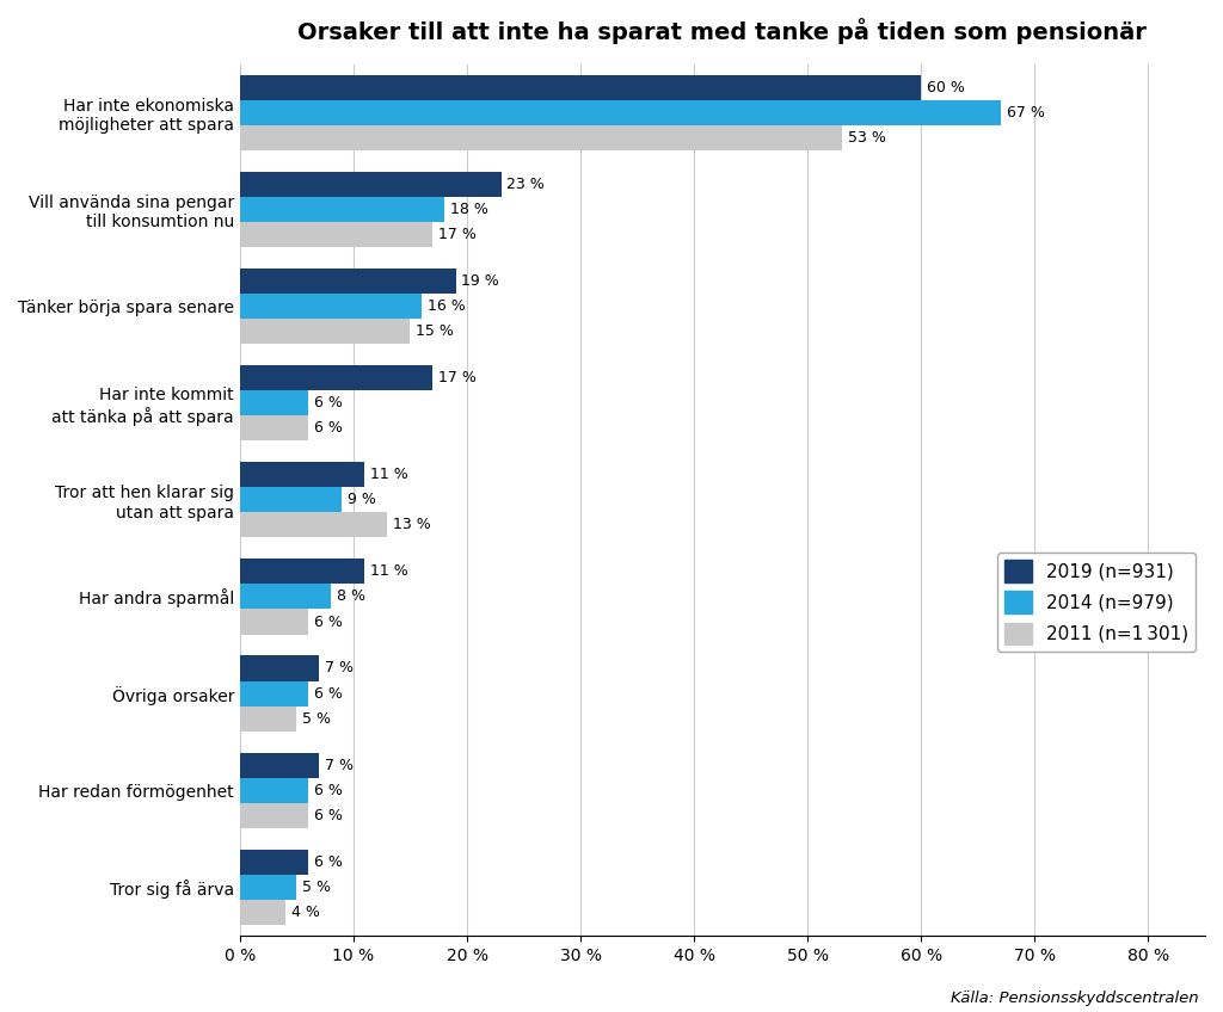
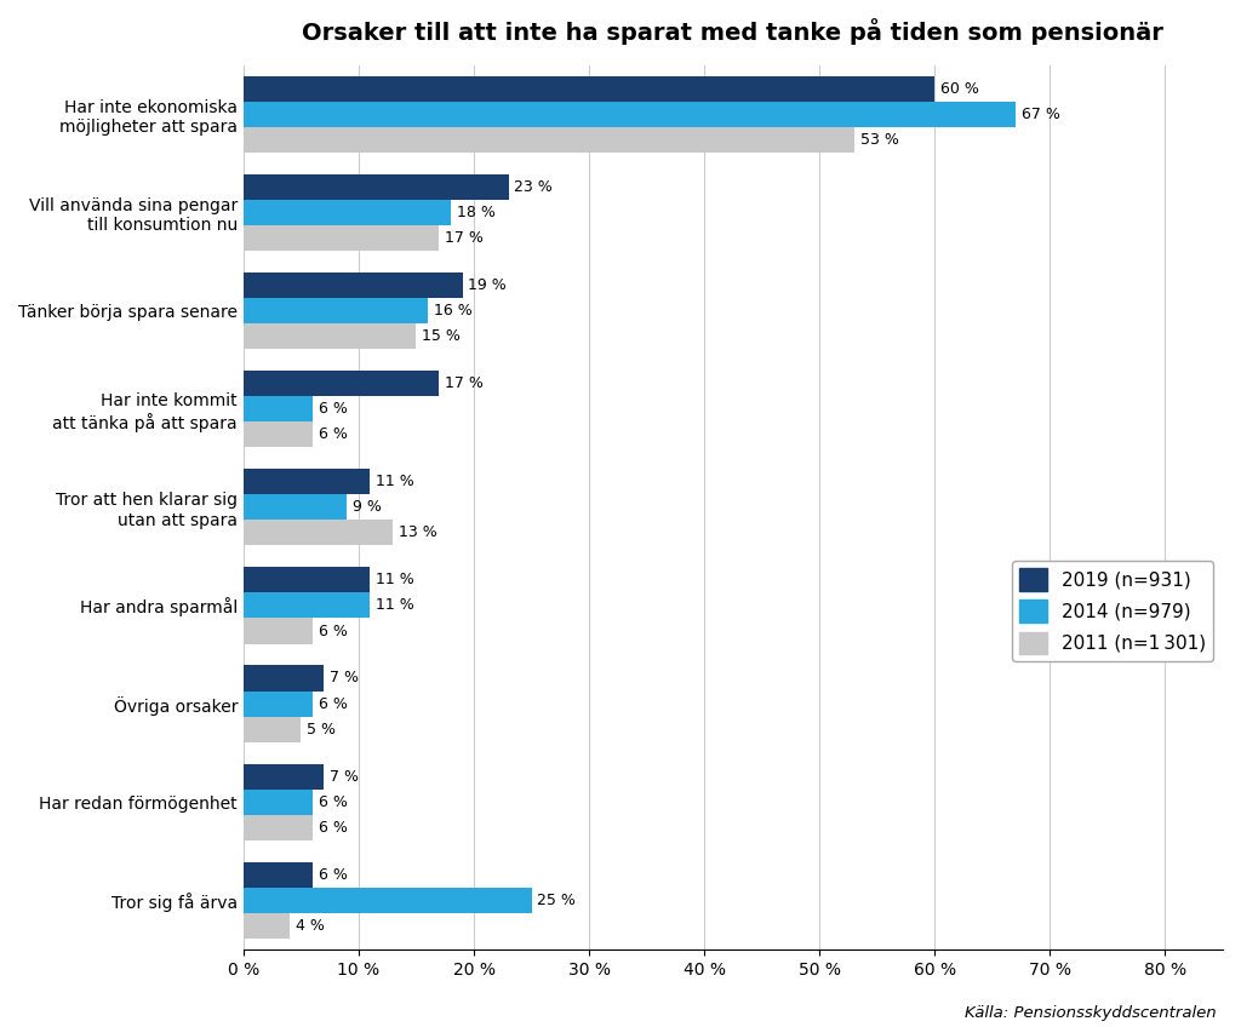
2014 (n=979)/Har andra sparmål: 8 -> 11
2014 (n=979)/Tror sig få ärva: 5 -> 25
